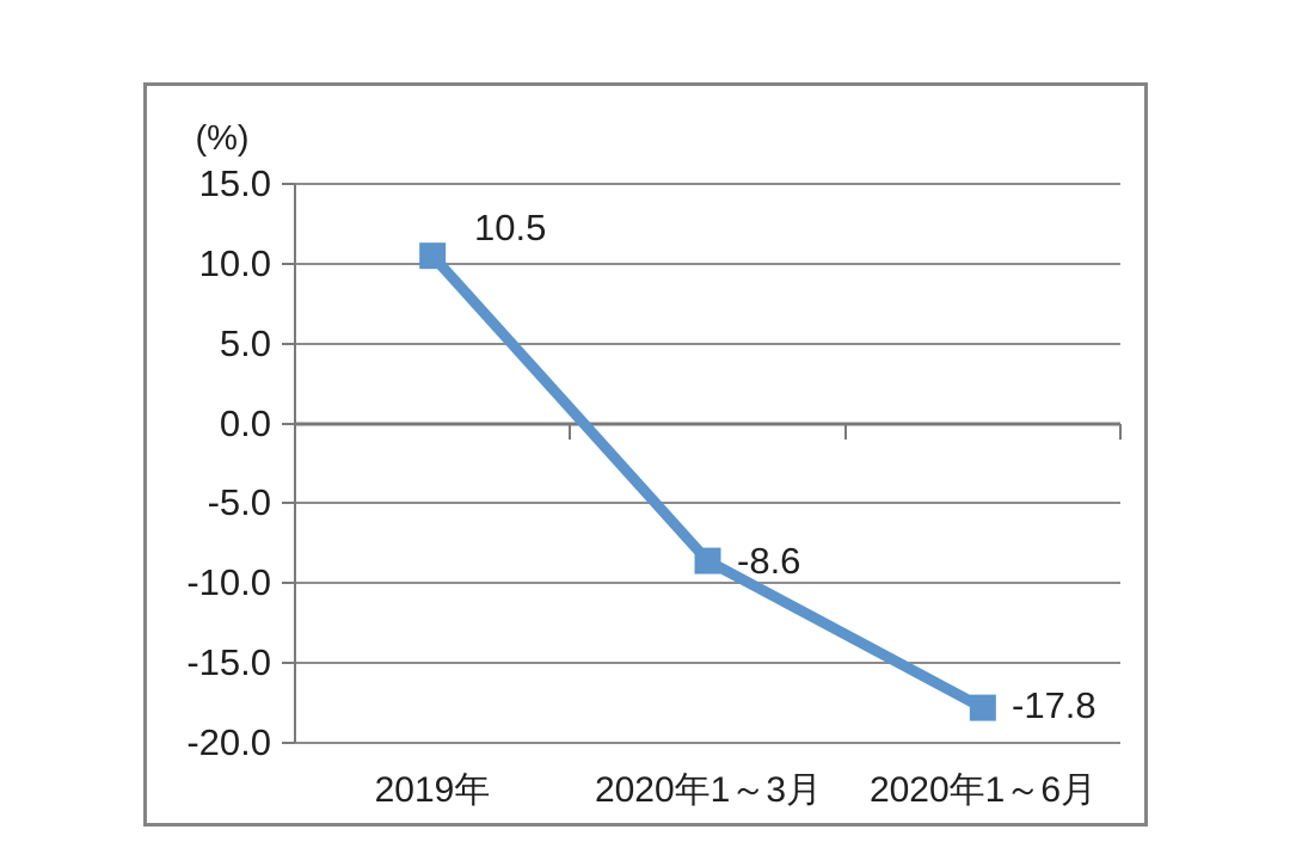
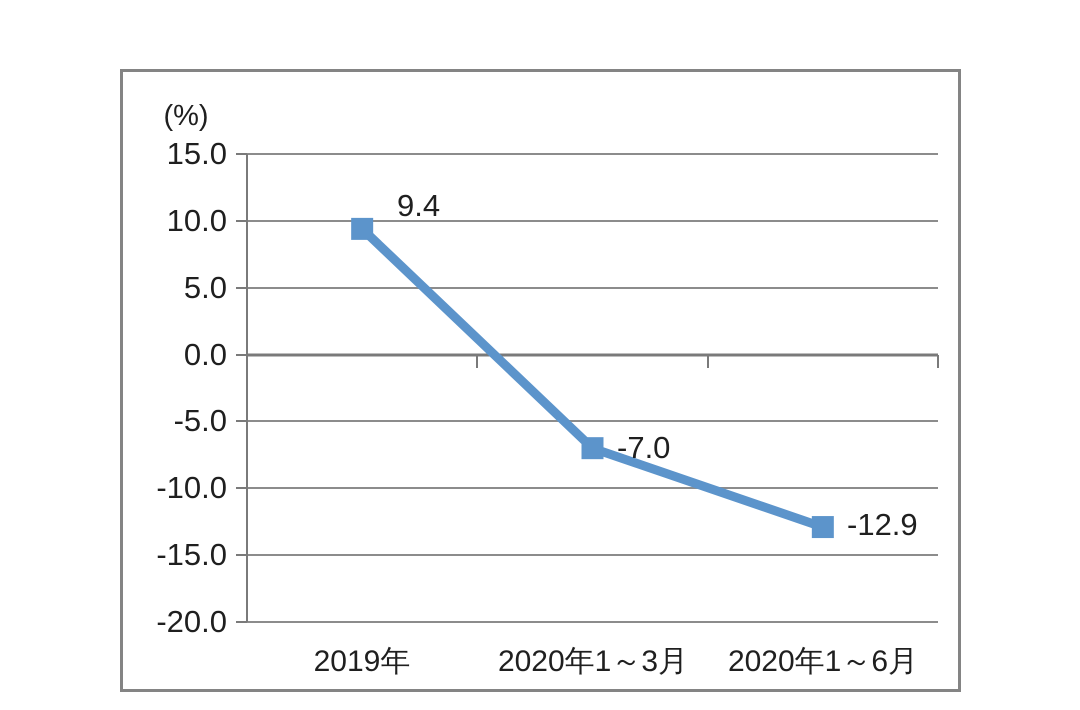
2019年: 10.5 -> 9.4
2020年1～3月: -8.6 -> -7.0
2020年1～6月: -17.8 -> -12.9
